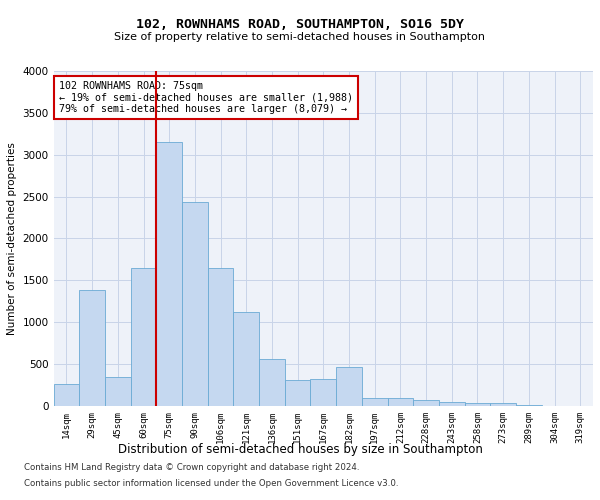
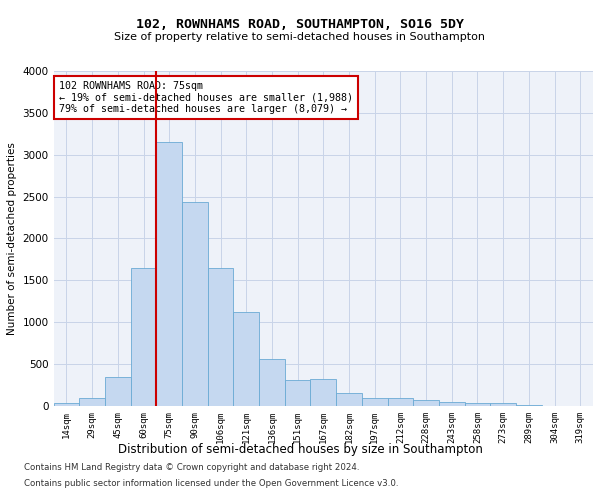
14sqm: 260 -> 40
29sqm: 1380 -> 90
182sqm: 460 -> 160
